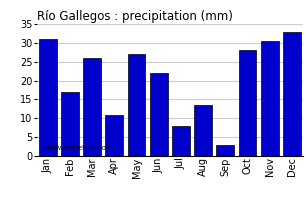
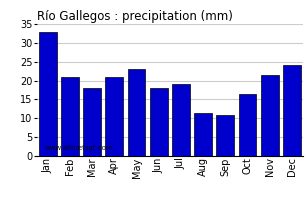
Jan: 31.0 -> 33.0
Feb: 17.0 -> 21.0
Mar: 26.0 -> 18.0
Apr: 11.0 -> 21.0
May: 27.0 -> 23.0
Jun: 22.0 -> 18.0
Jul: 8.0 -> 19.0
Aug: 13.5 -> 11.5
Sep: 3.0 -> 11.0
Oct: 28.0 -> 16.5
Nov: 30.5 -> 21.5
Dec: 33.0 -> 24.0
